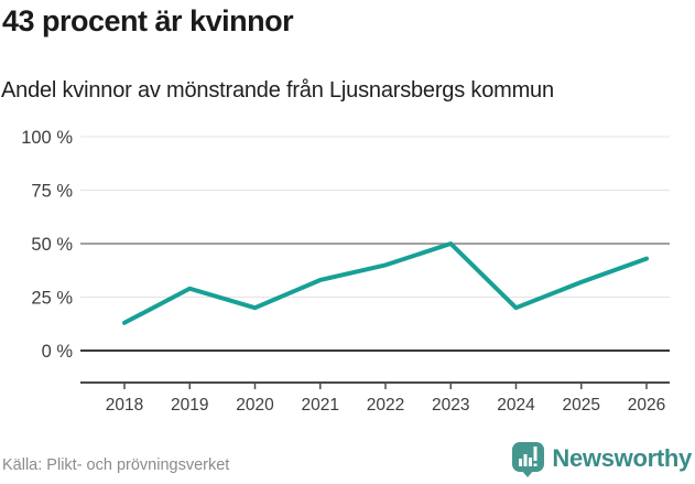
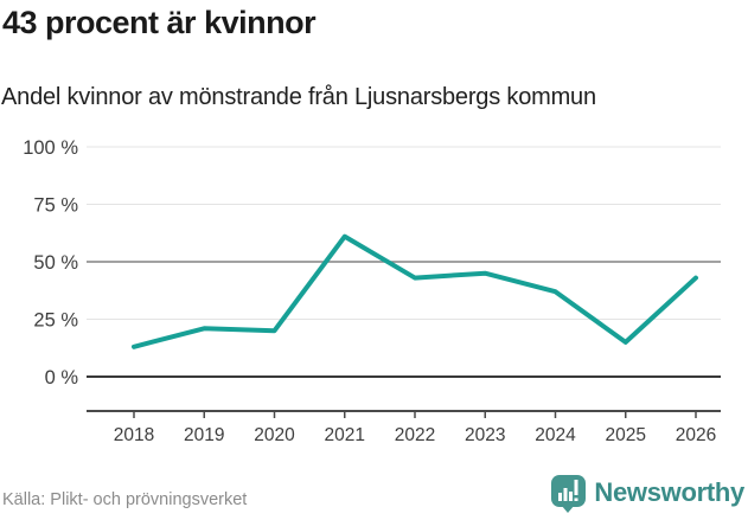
2019: 29% -> 21%
2021: 33% -> 61%
2022: 40% -> 43%
2023: 50% -> 45%
2024: 20% -> 37%
2025: 32% -> 15%
